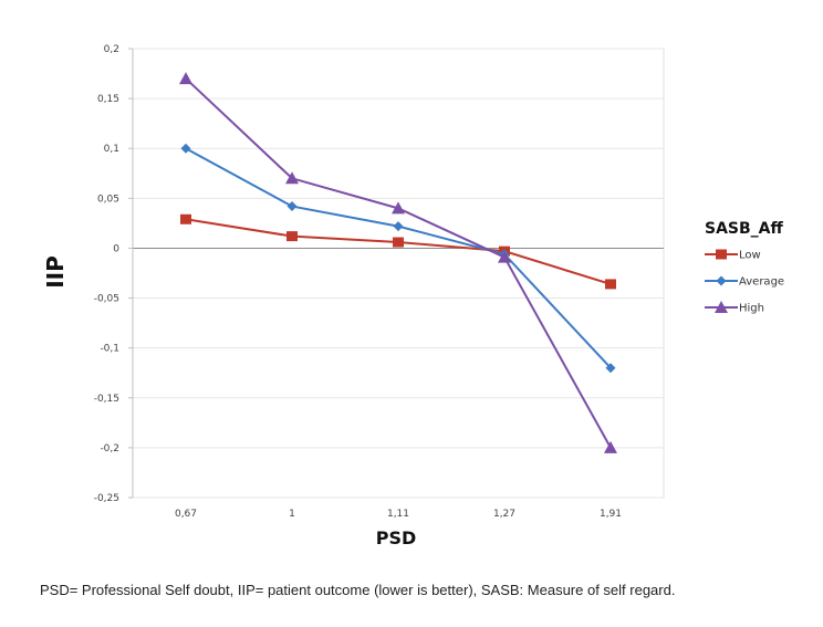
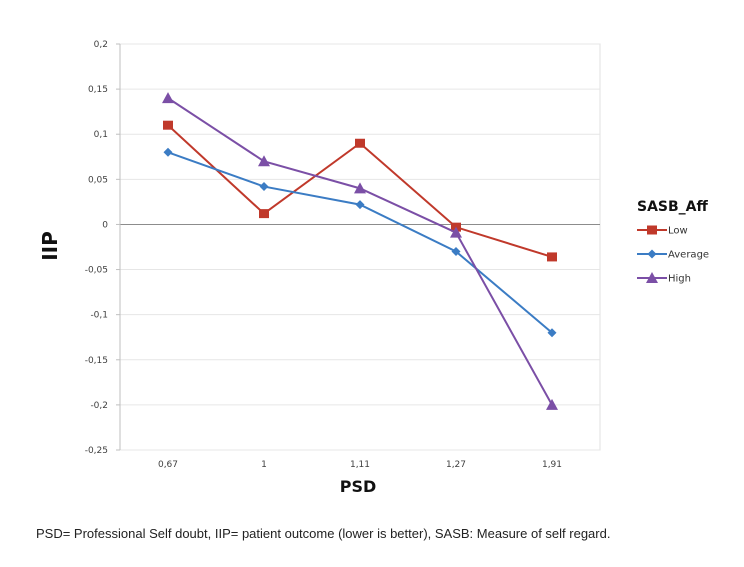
Low/0,67: 0,03 -> 0,11
Average/0,67: 0,10 -> 0,08
High/0,67: 0,17 -> 0,14
Low/1,11: 0,01 -> 0,09
Average/1,27: -0,01 -> -0,03
